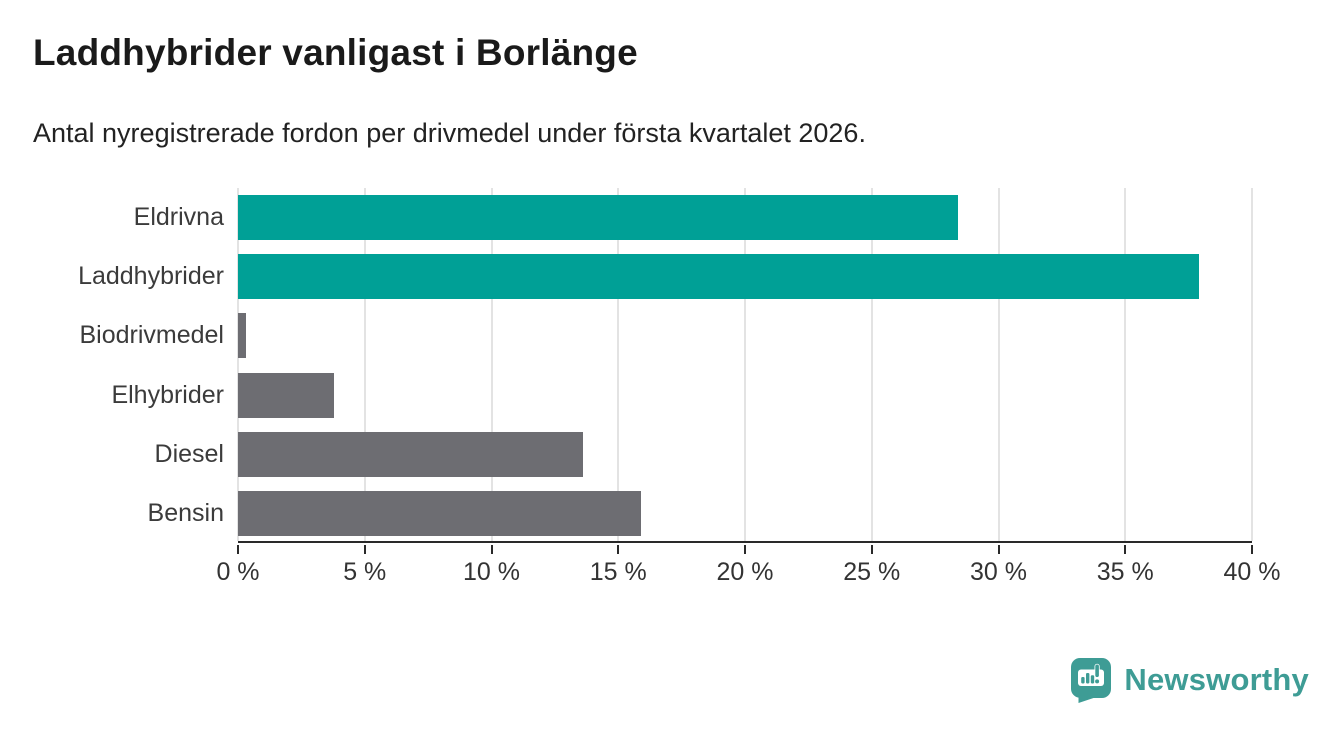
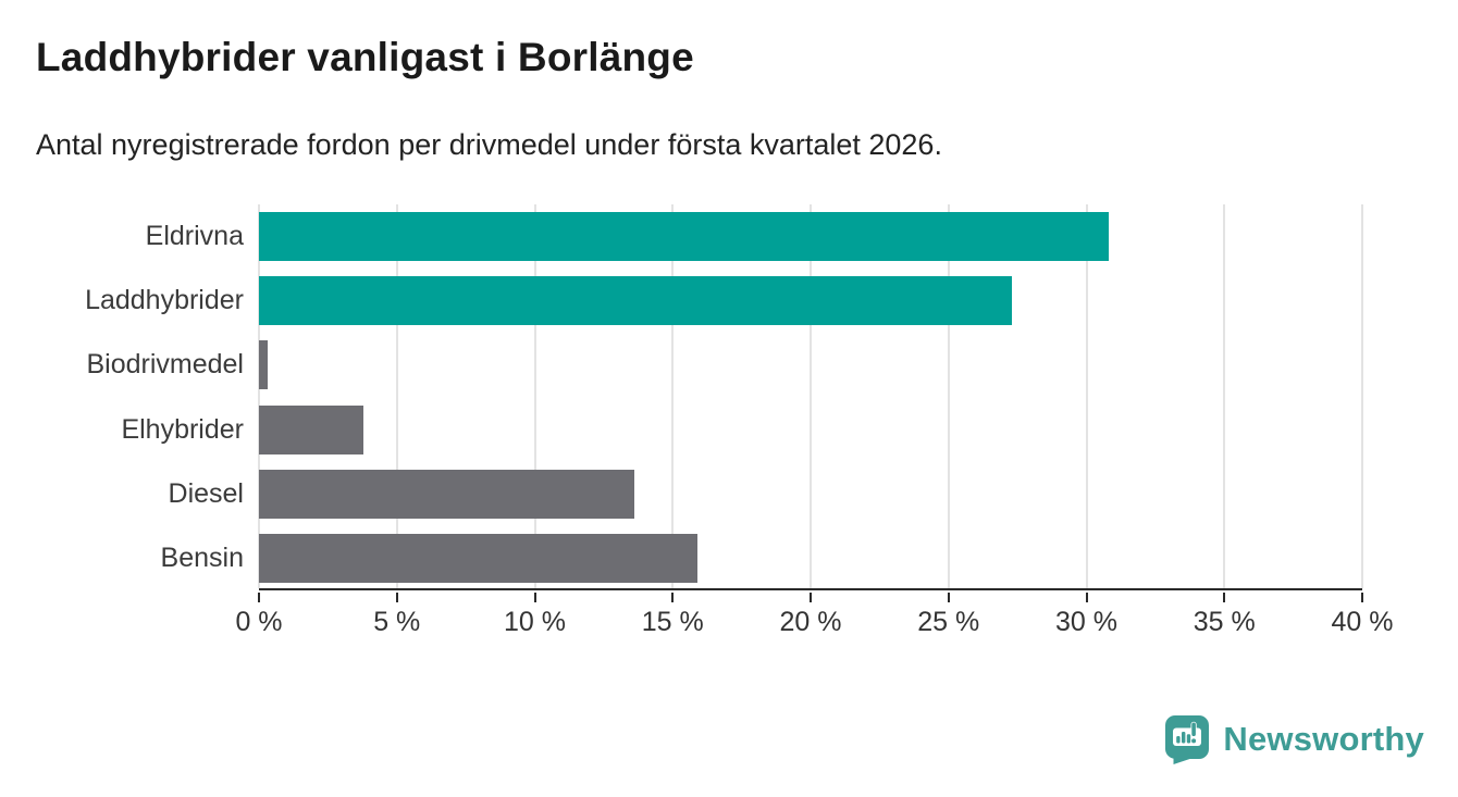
Eldrivna: 28.4% -> 30.8%
Laddhybrider: 37.9% -> 27.3%
